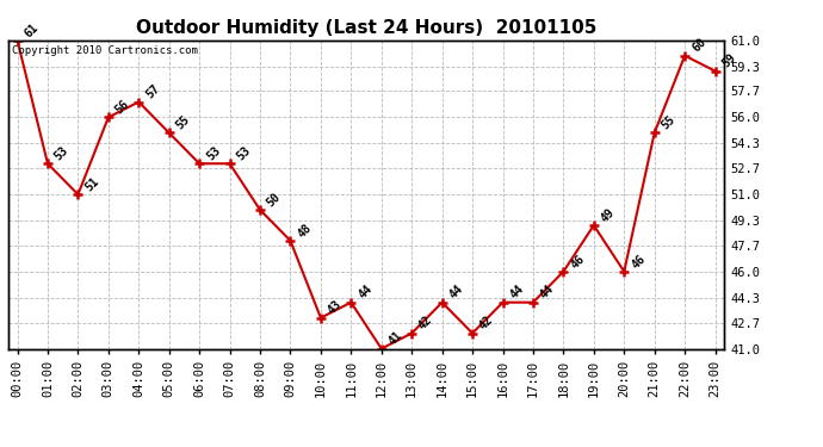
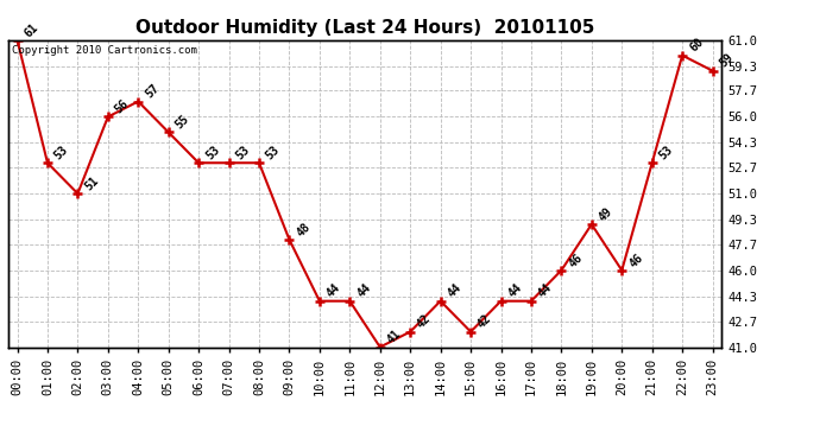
08:00: 50 -> 53
10:00: 43 -> 44
21:00: 55 -> 53
